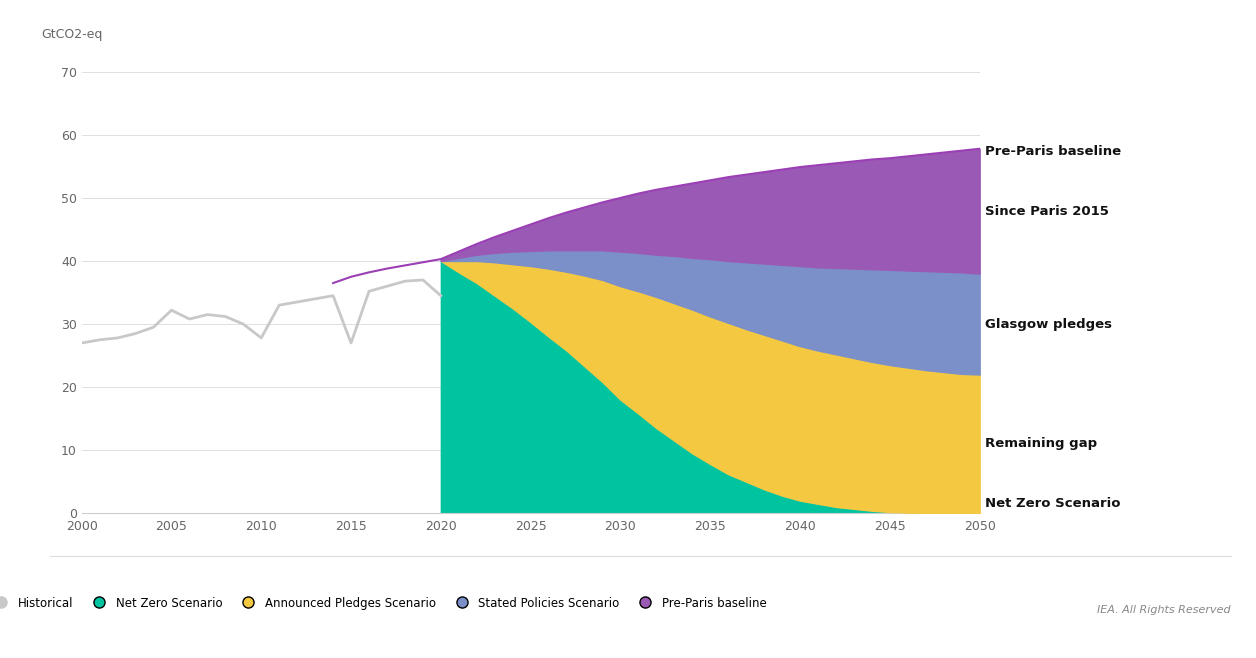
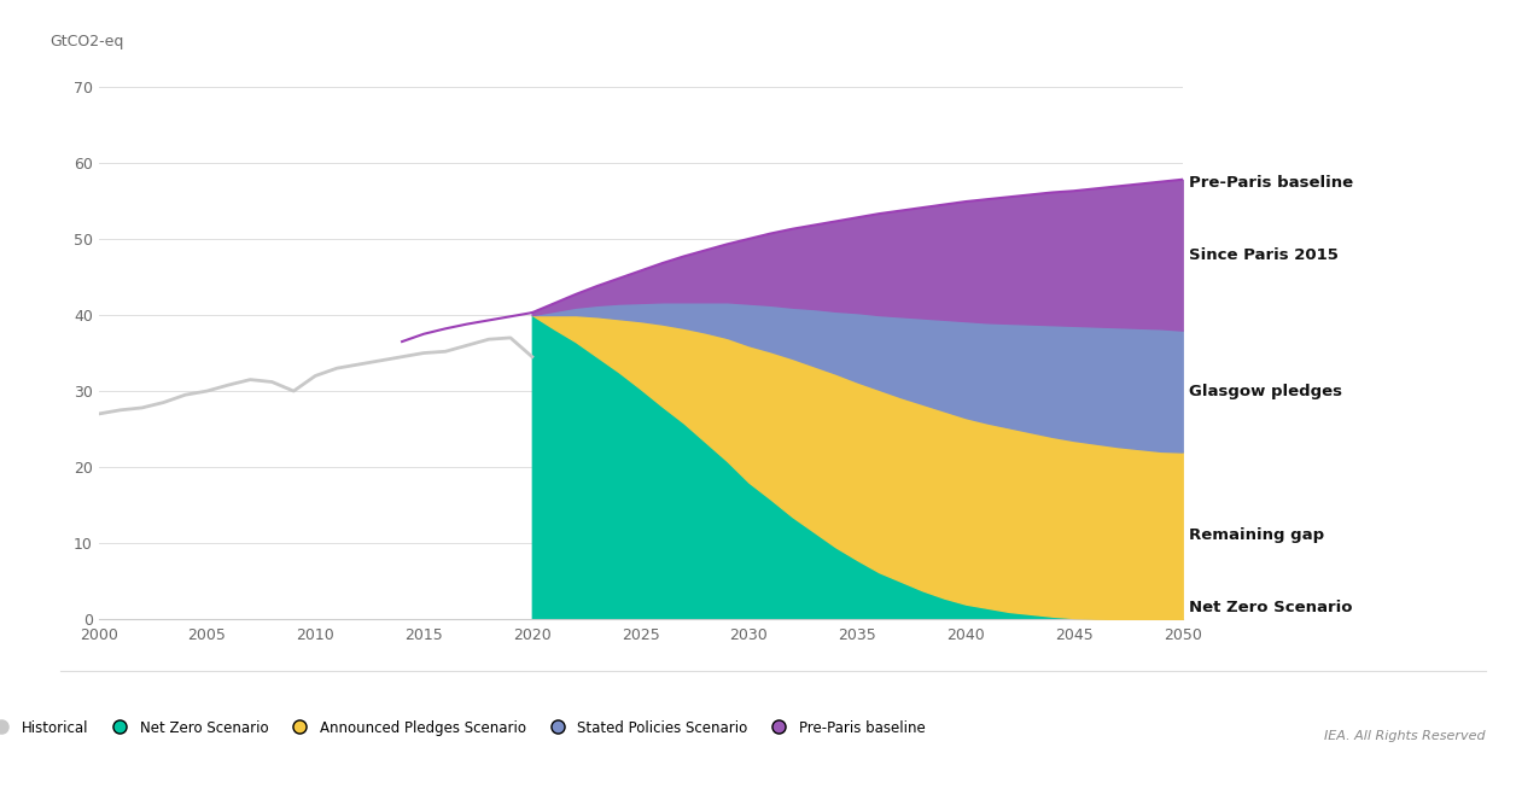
Historical/2005: 32.2 -> 30.0
Historical/2010: 27.8 -> 32.0
Historical/2015: 27.0 -> 35.0
